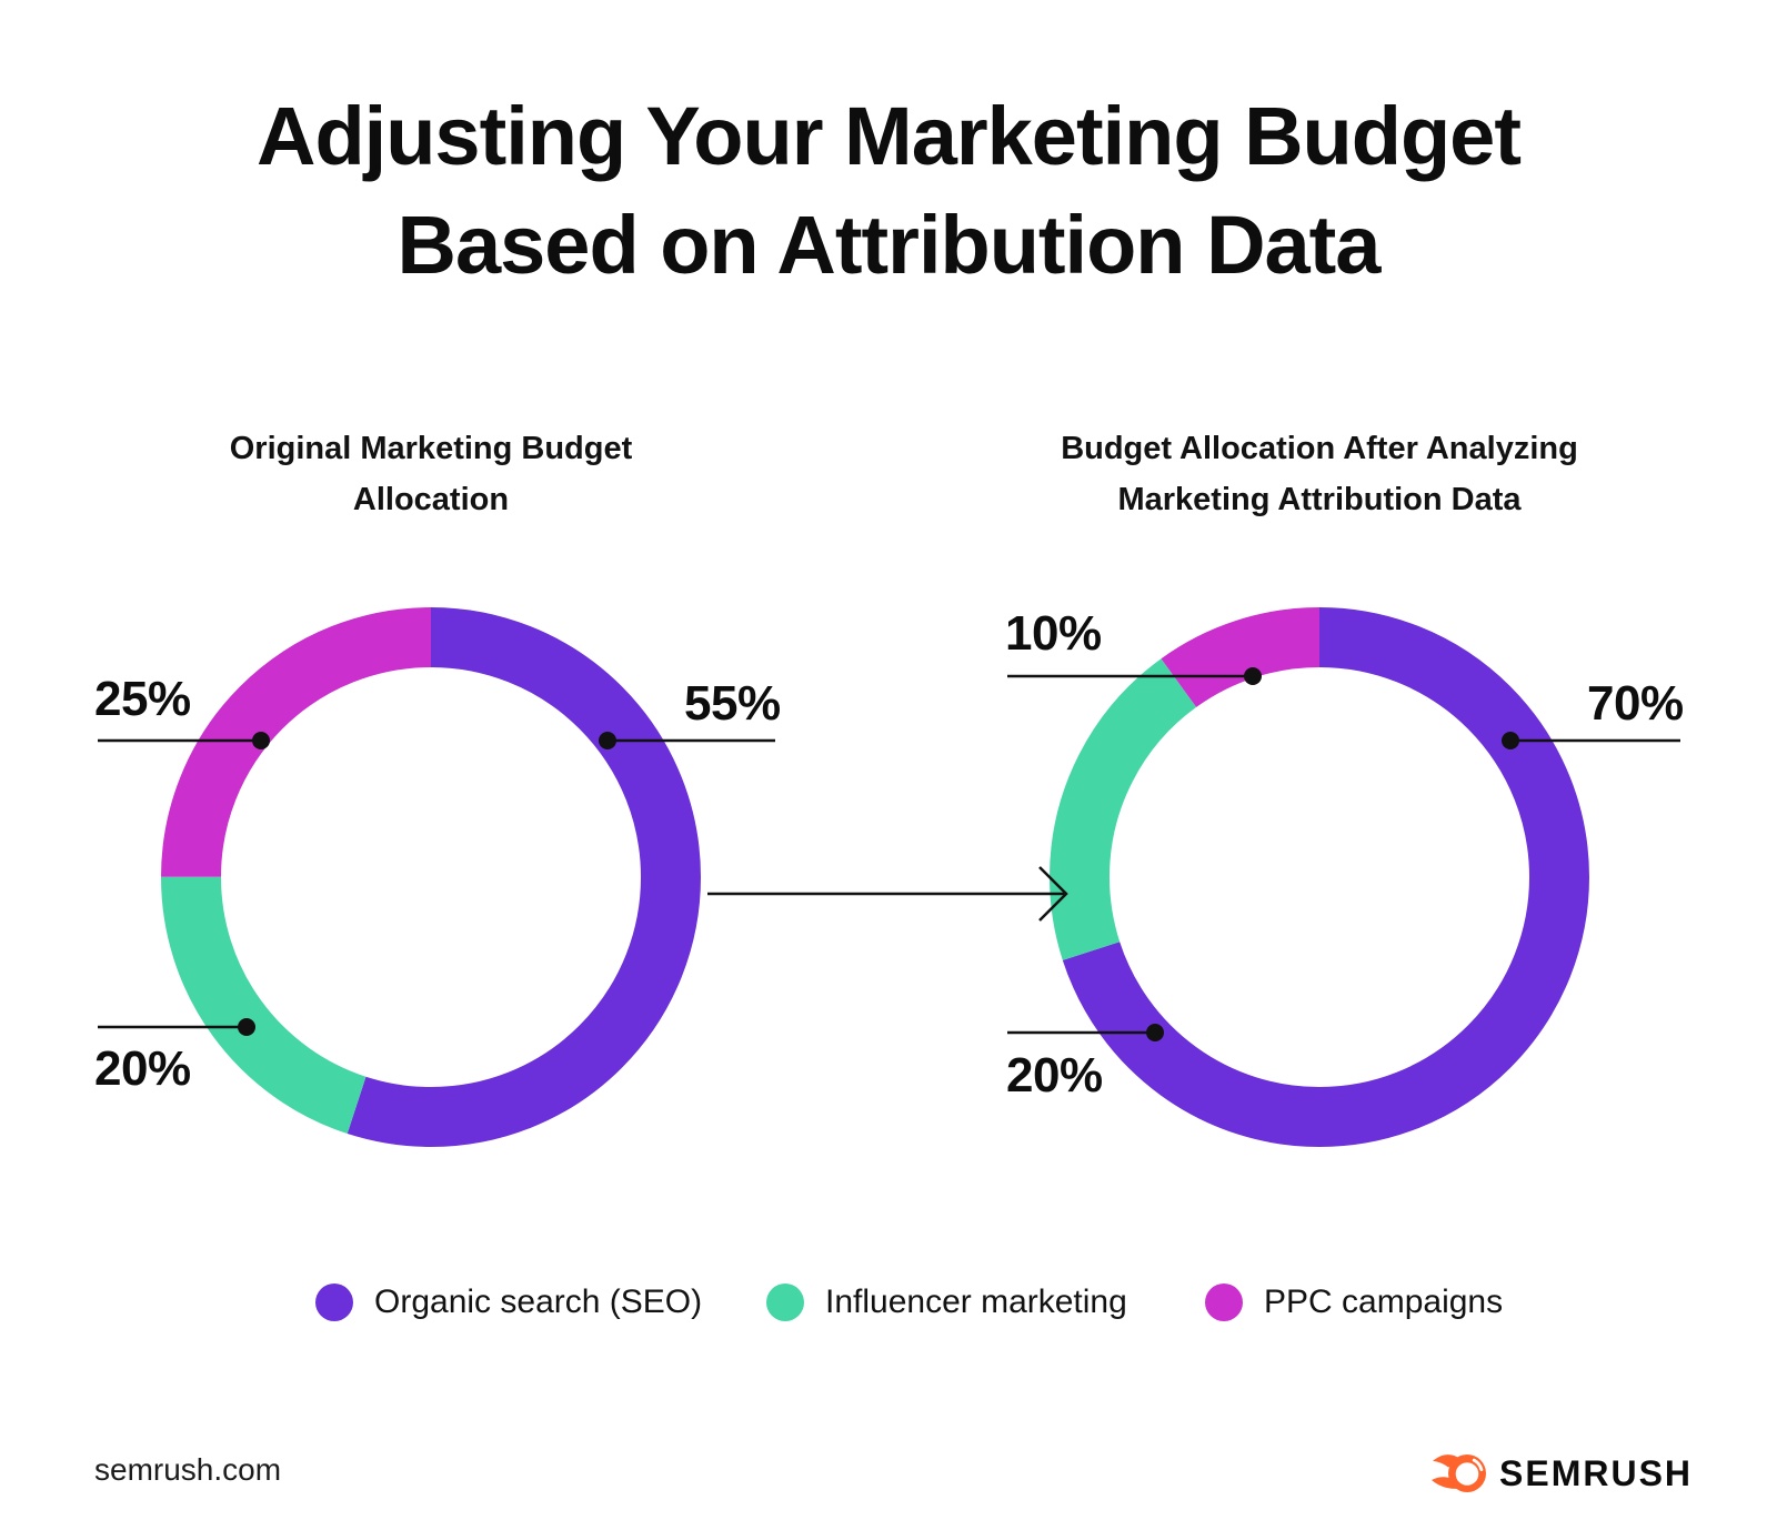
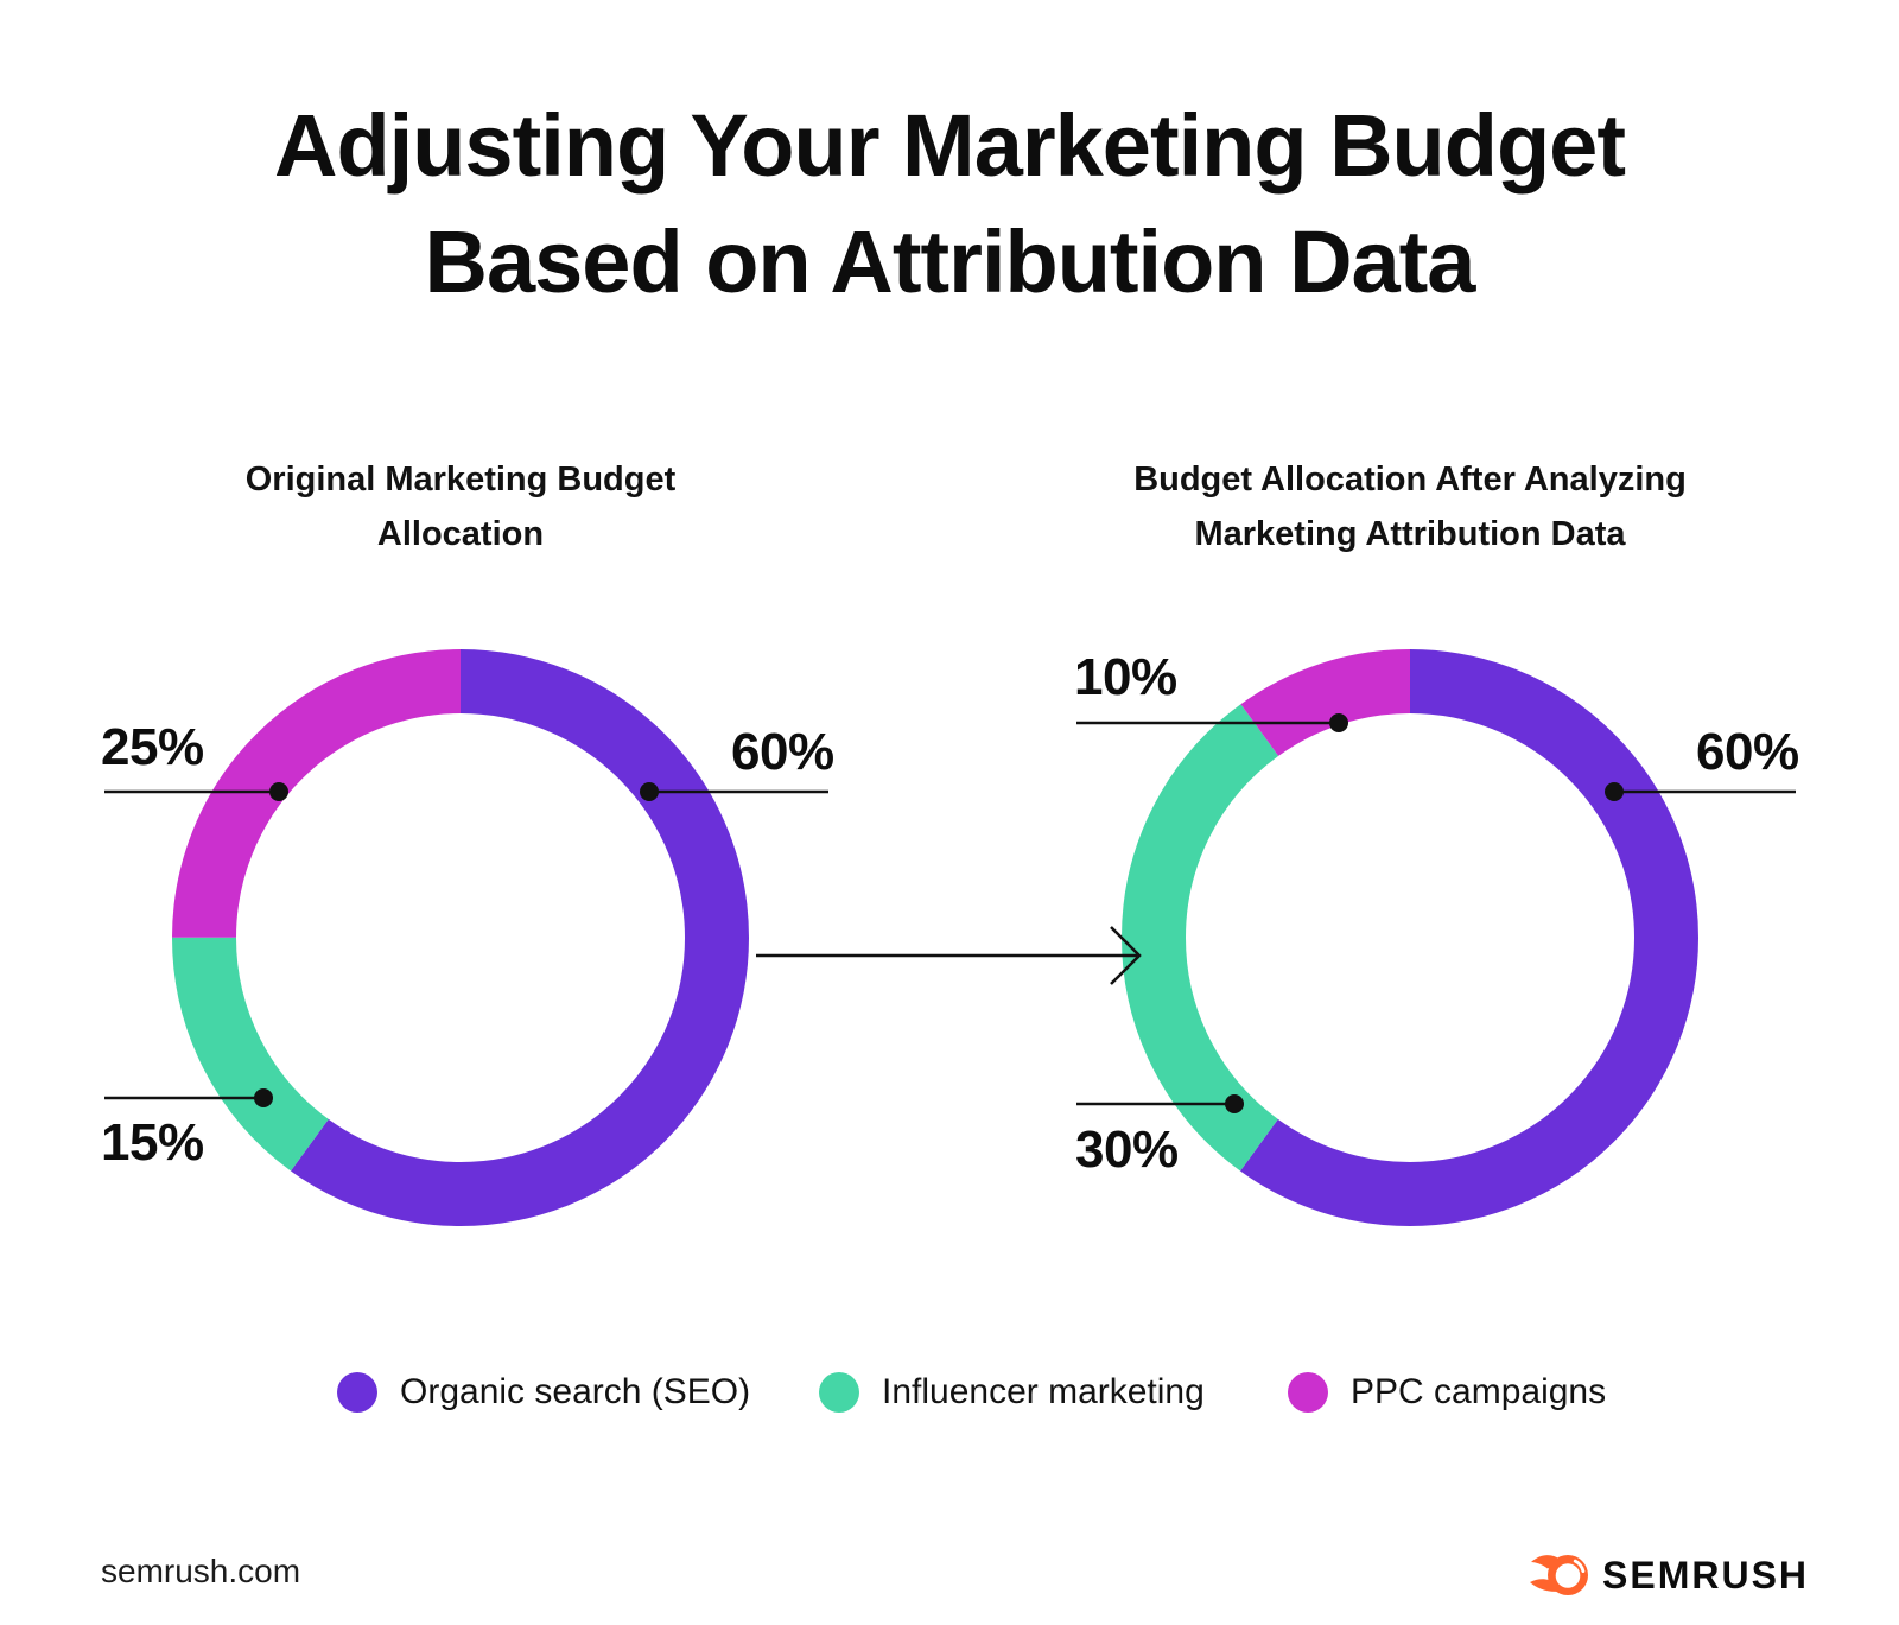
Original Marketing Budget Allocation/Organic search (SEO): 55% -> 60%
Original Marketing Budget Allocation/Influencer marketing: 20% -> 15%
Budget Allocation After Analyzing Marketing Attribution Data/Organic search (SEO): 70% -> 60%
Budget Allocation After Analyzing Marketing Attribution Data/Influencer marketing: 20% -> 30%
